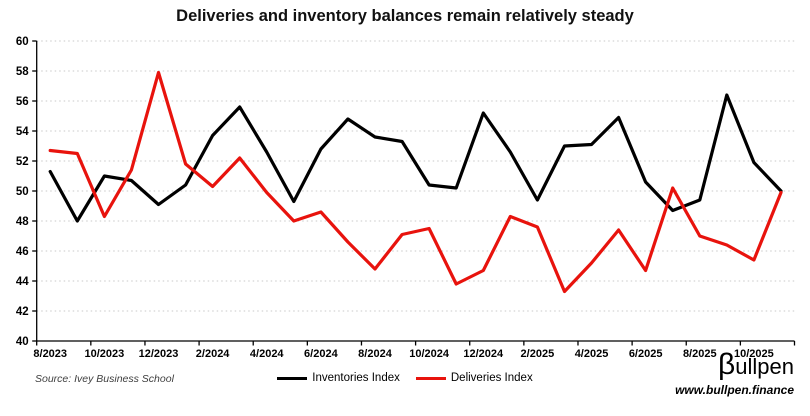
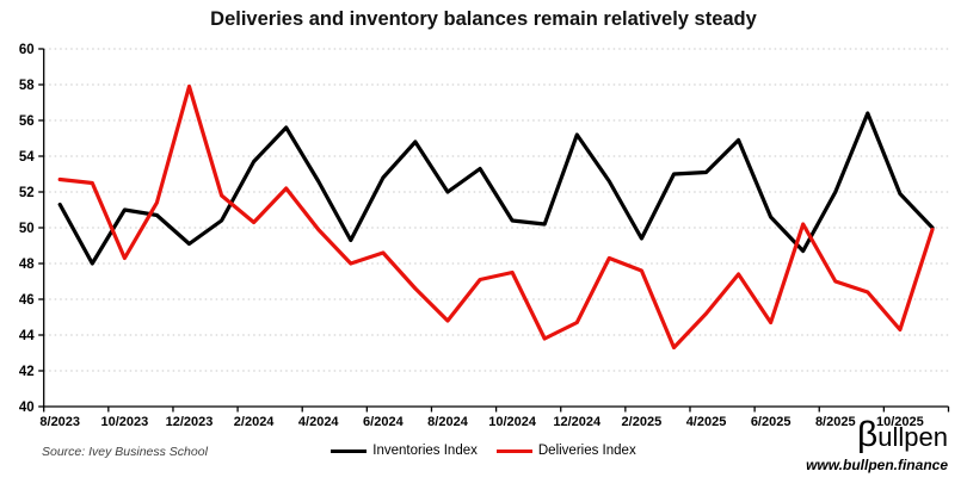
Inventories Index/8/2024: 53.6 -> 52.0
Inventories Index/8/2025: 49.4 -> 52.0
Deliveries Index/10/2025: 45.4 -> 44.3
